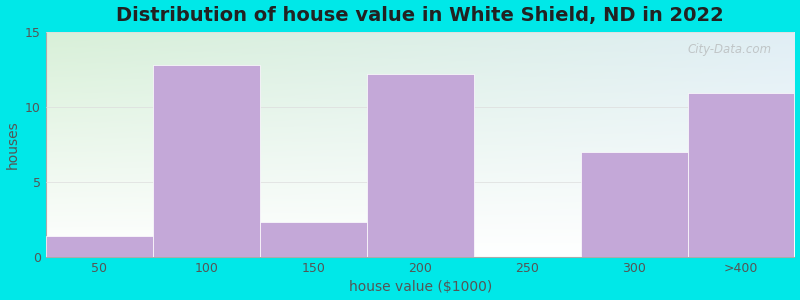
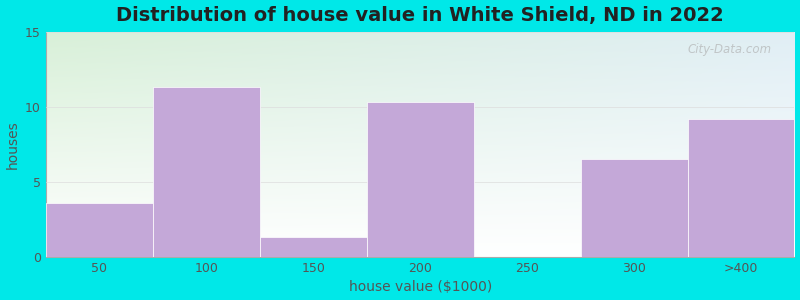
50: 1.4 -> 3.6
100: 12.8 -> 11.3
150: 2.3 -> 1.3
200: 12.2 -> 10.3
300: 7.0 -> 6.5
>400: 10.9 -> 9.2
